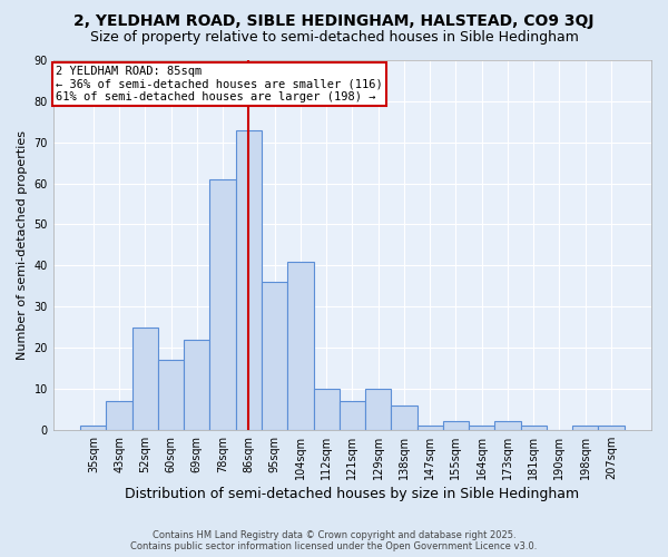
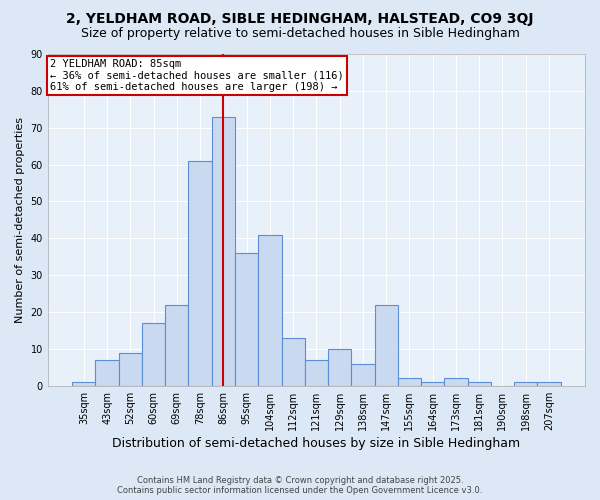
52sqm: 25 -> 9
112sqm: 10 -> 13
147sqm: 1 -> 22
